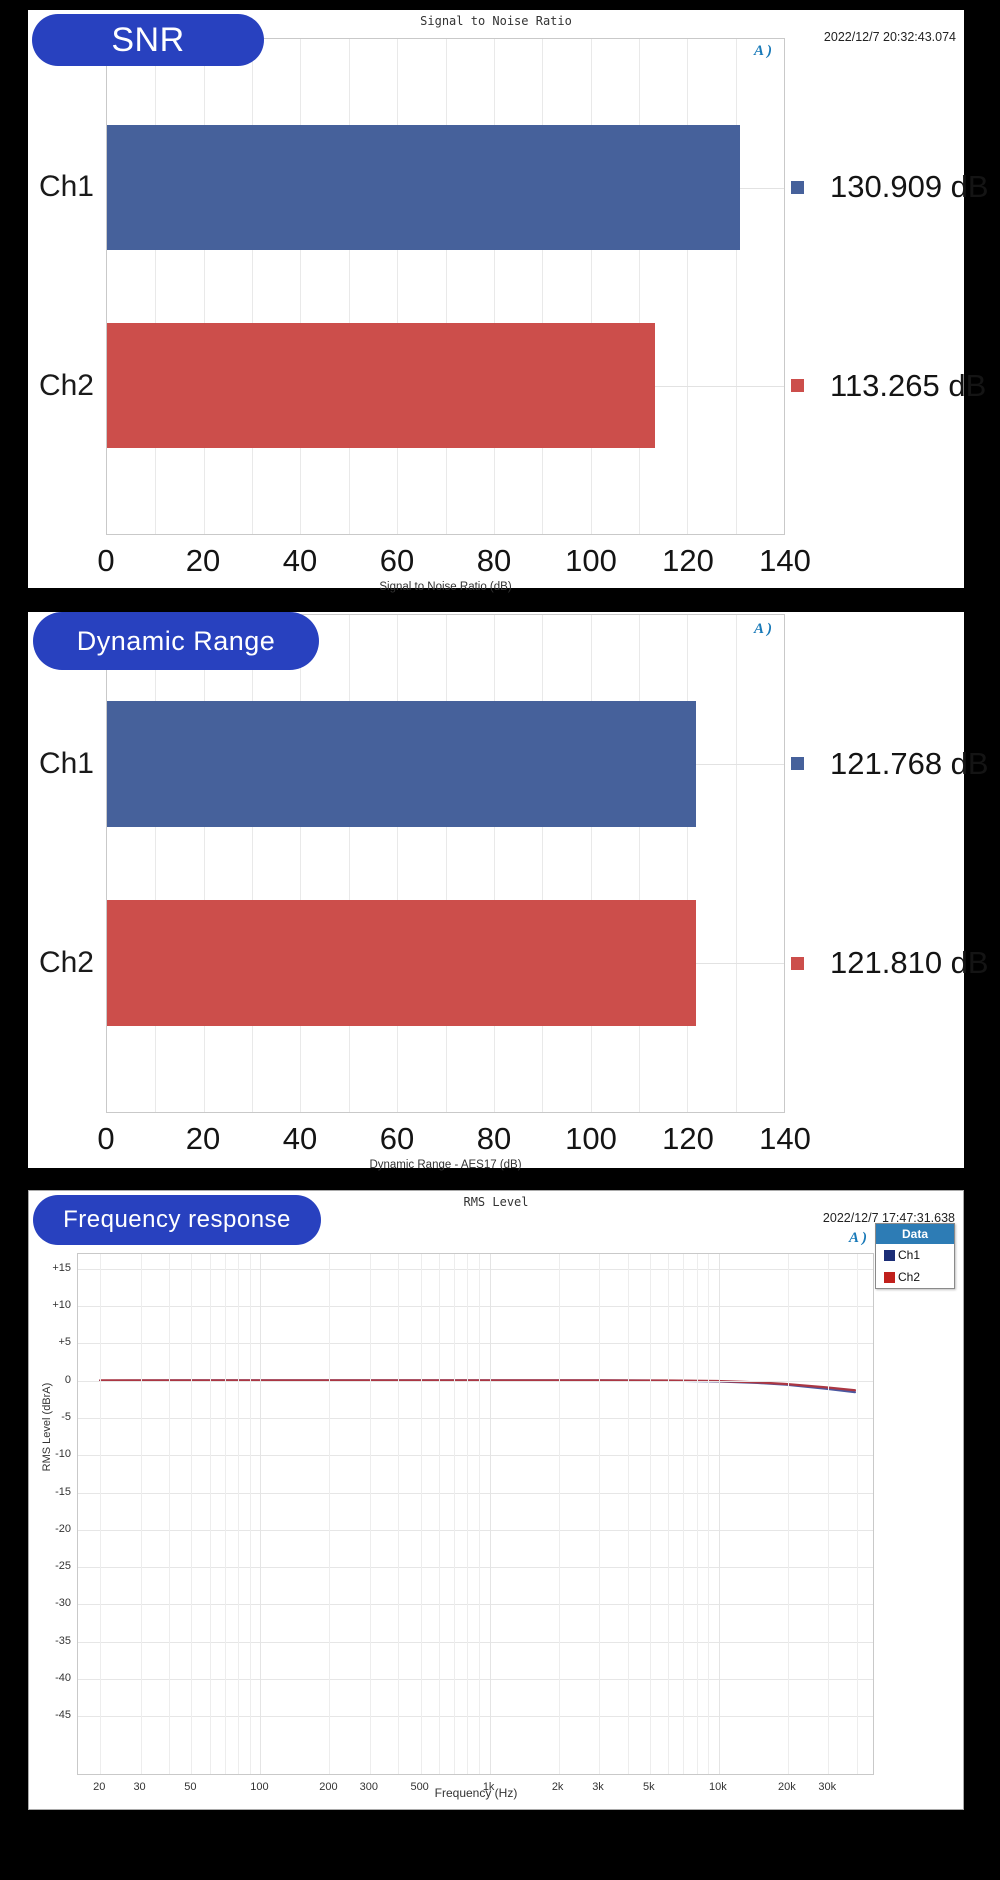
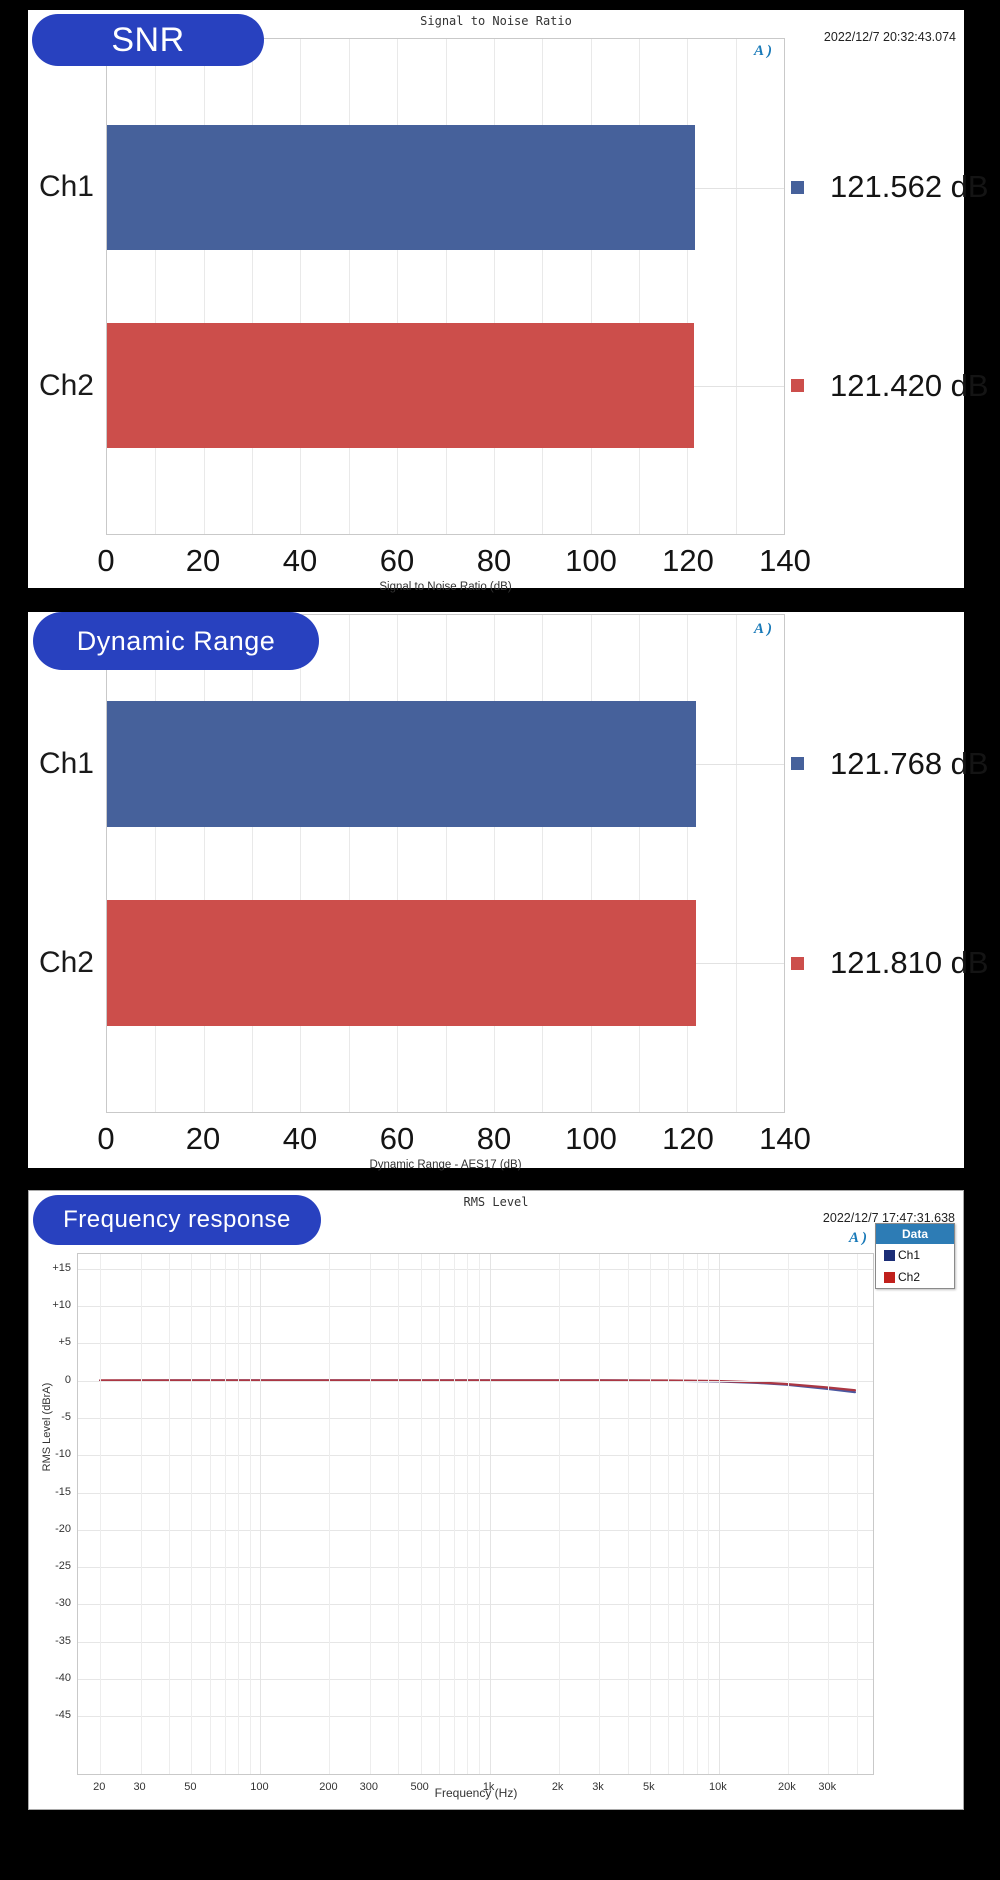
Signal to Noise Ratio/Ch1: 130.909 -> 121.562
Signal to Noise Ratio/Ch2: 113.265 -> 121.420
